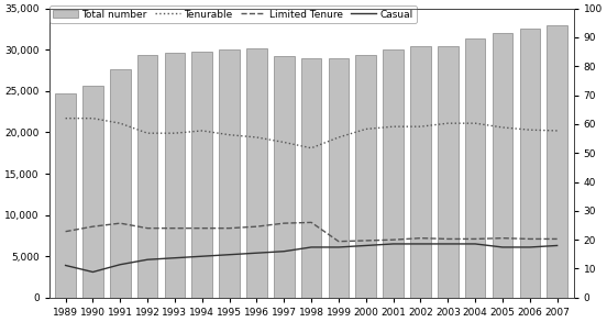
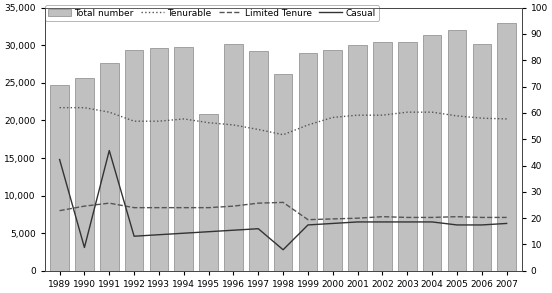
Casual/1989: 3,900 -> 14,800
Casual/1991: 4,000 -> 16,000
Total number/1995: 30,000 -> 20,800
Total number/1998: 29,000 -> 26,200
Casual/1998: 6,100 -> 2,800
Total number/2006: 32,600 -> 30,200
